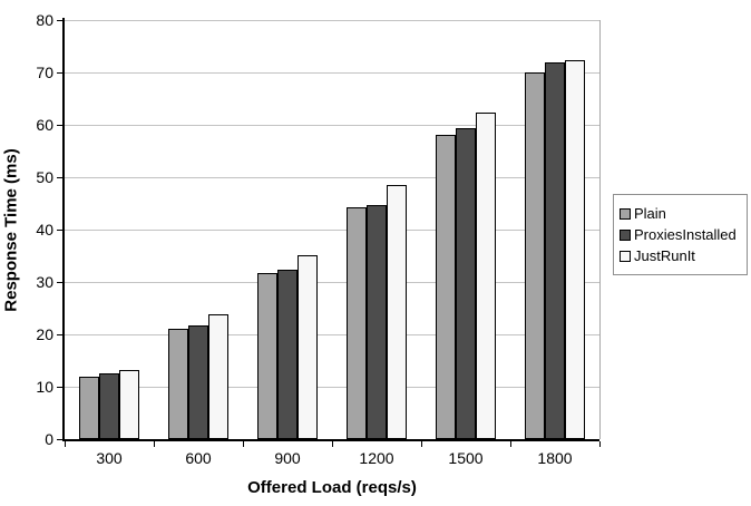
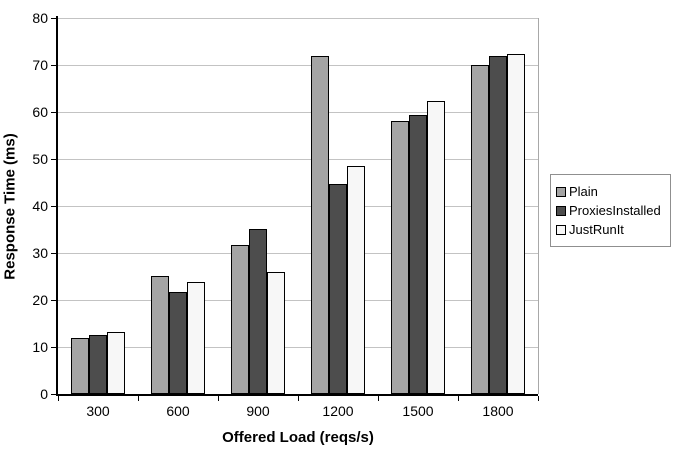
Plain/600: 21 -> 25
ProxiesInstalled/900: 32 -> 35
JustRunIt/900: 35 -> 26
Plain/1200: 44 -> 72
